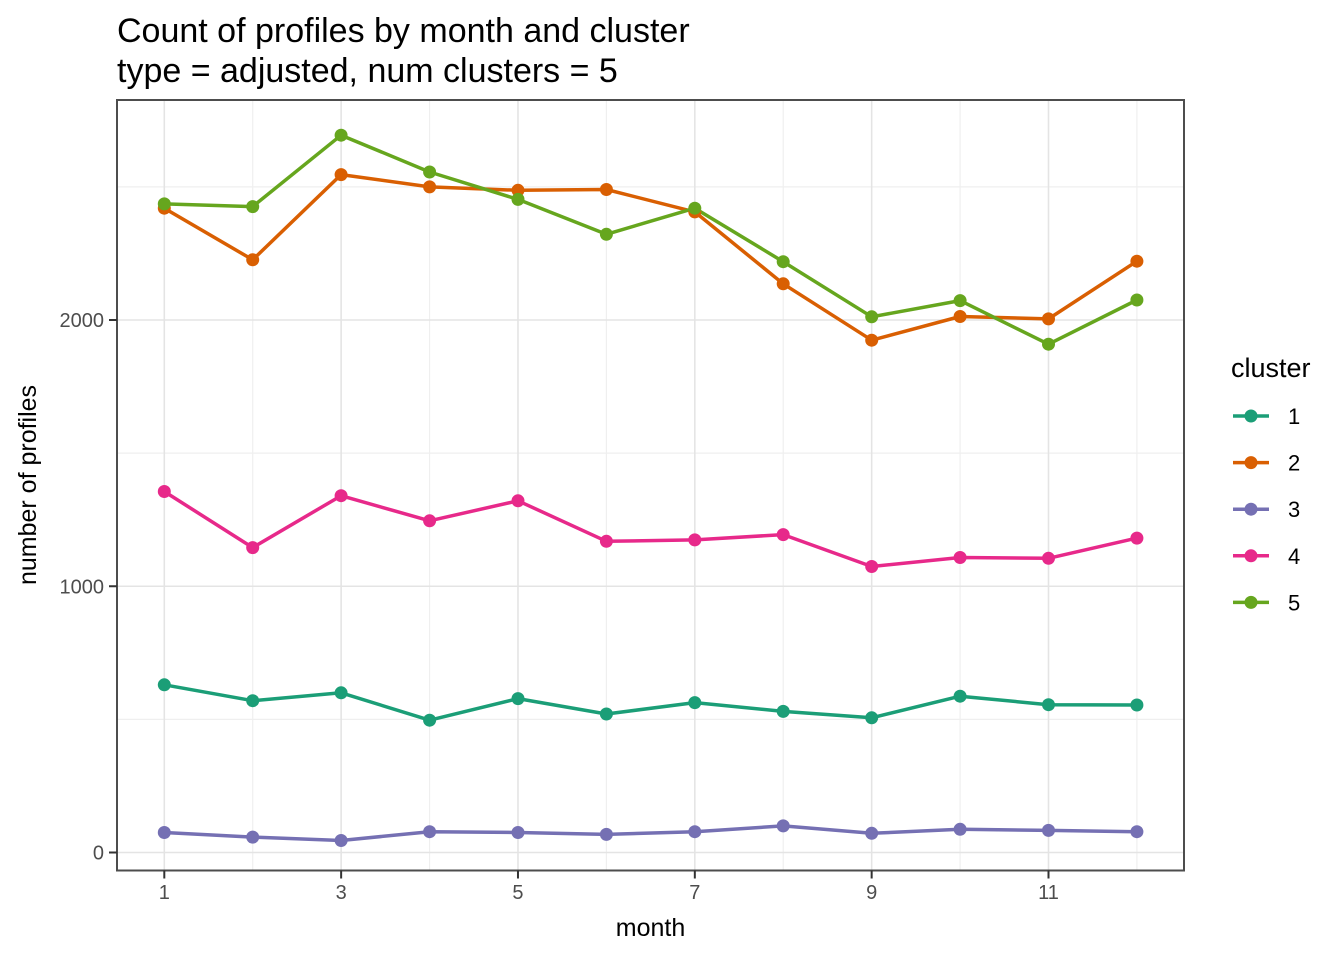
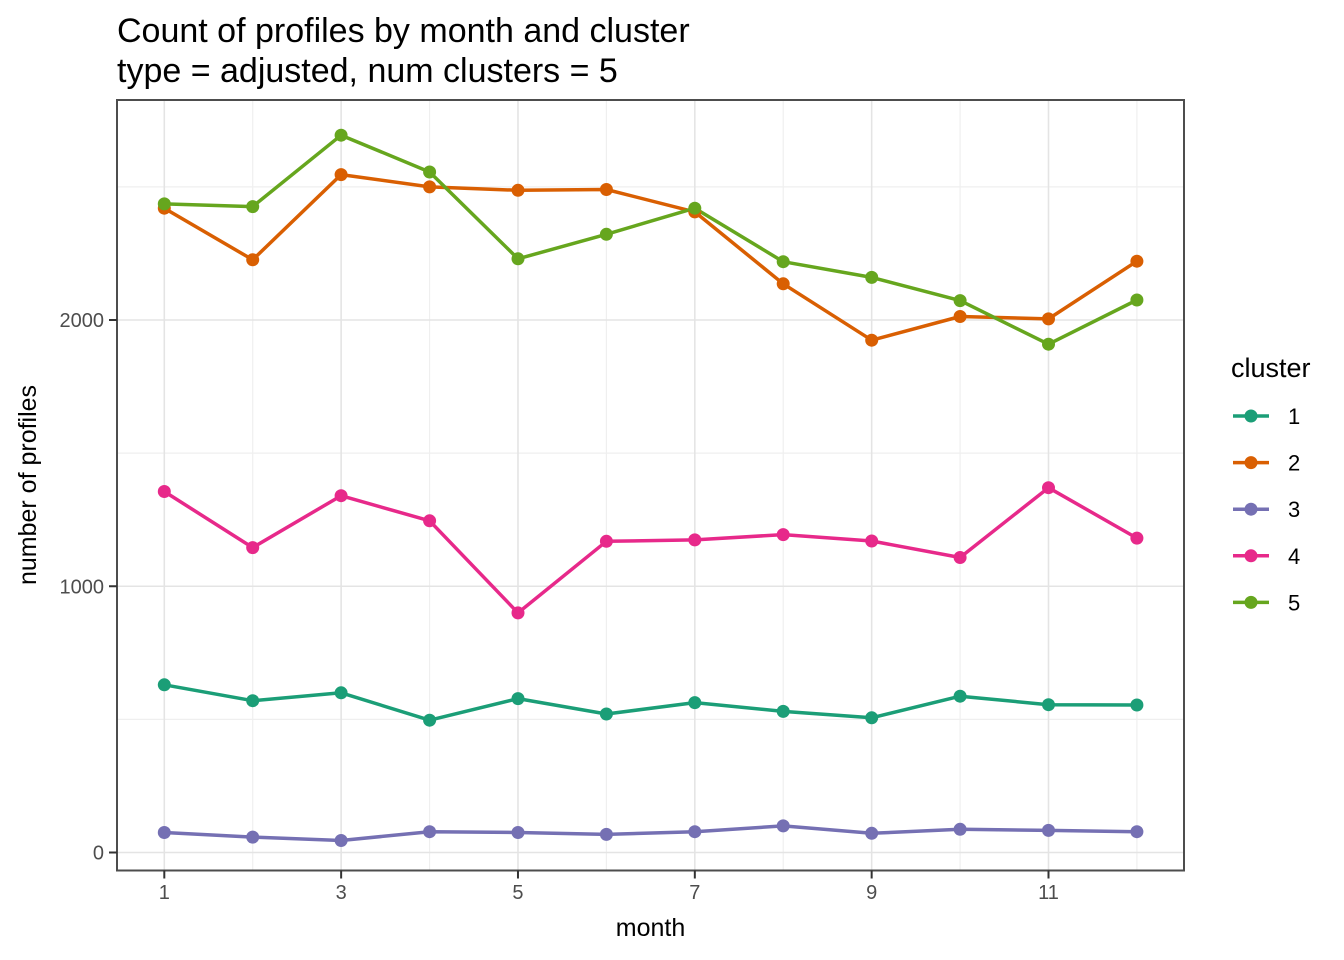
4/5: 1320 -> 900
5/5: 2450 -> 2230
4/9: 1070 -> 1170
5/9: 2010 -> 2160
4/11: 1100 -> 1370
